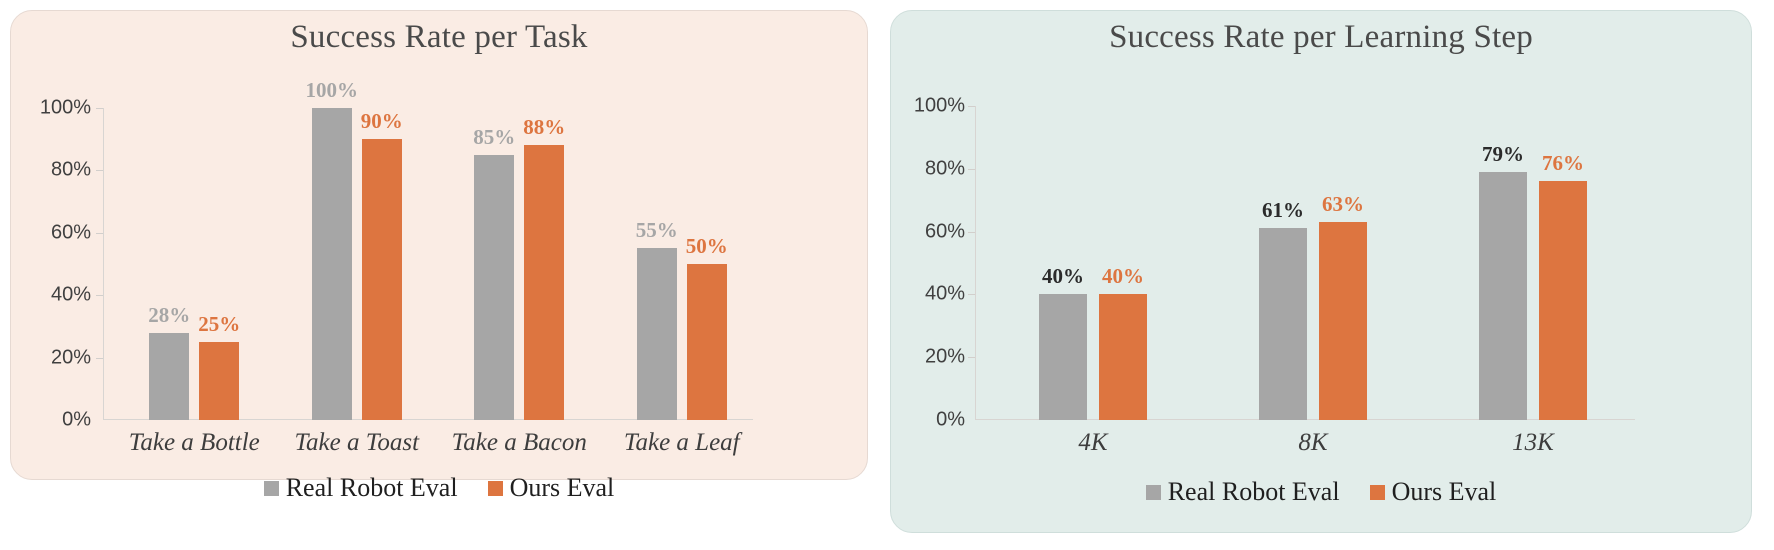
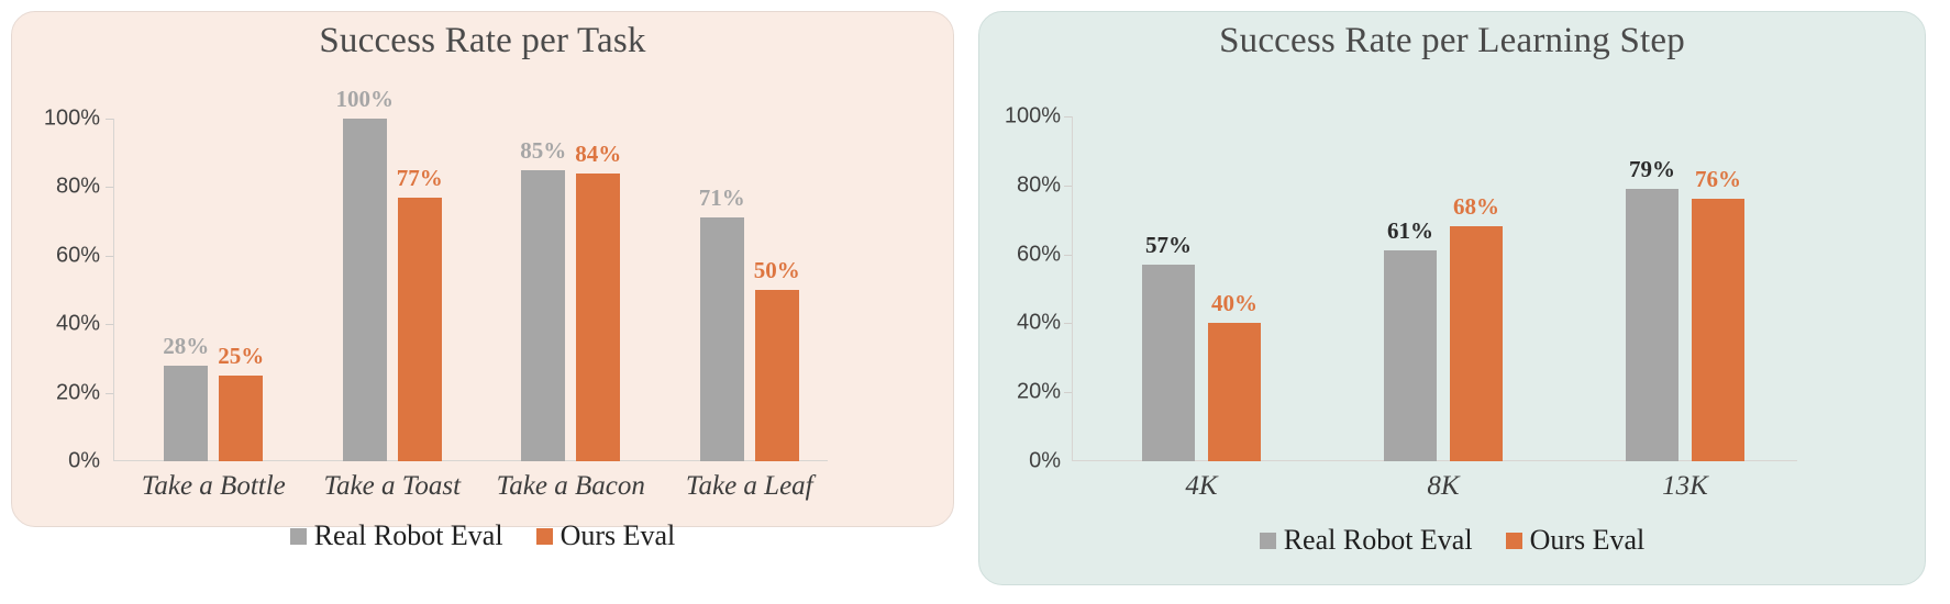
Success Rate per Task/Ours Eval/Take a Toast: 90% -> 77%
Success Rate per Task/Ours Eval/Take a Bacon: 88% -> 84%
Success Rate per Task/Real Robot Eval/Take a Leaf: 55% -> 71%
Success Rate per Learning Step/Real Robot Eval/4K: 40% -> 57%
Success Rate per Learning Step/Ours Eval/8K: 63% -> 68%
